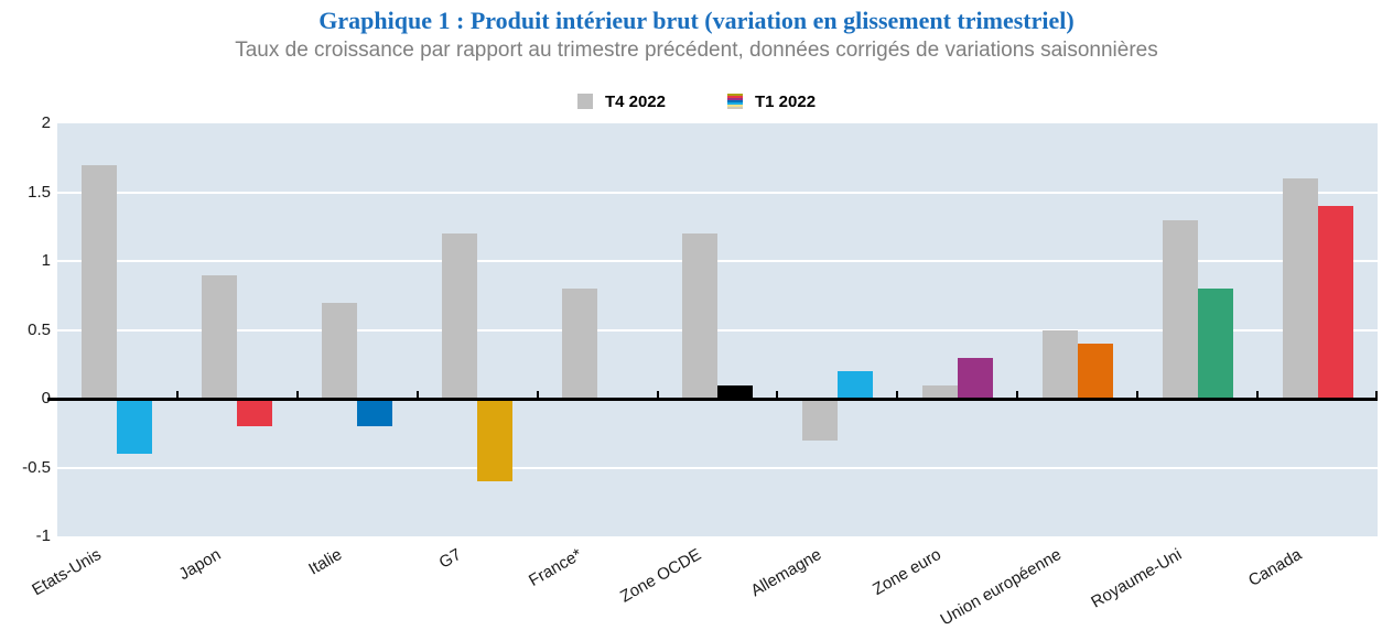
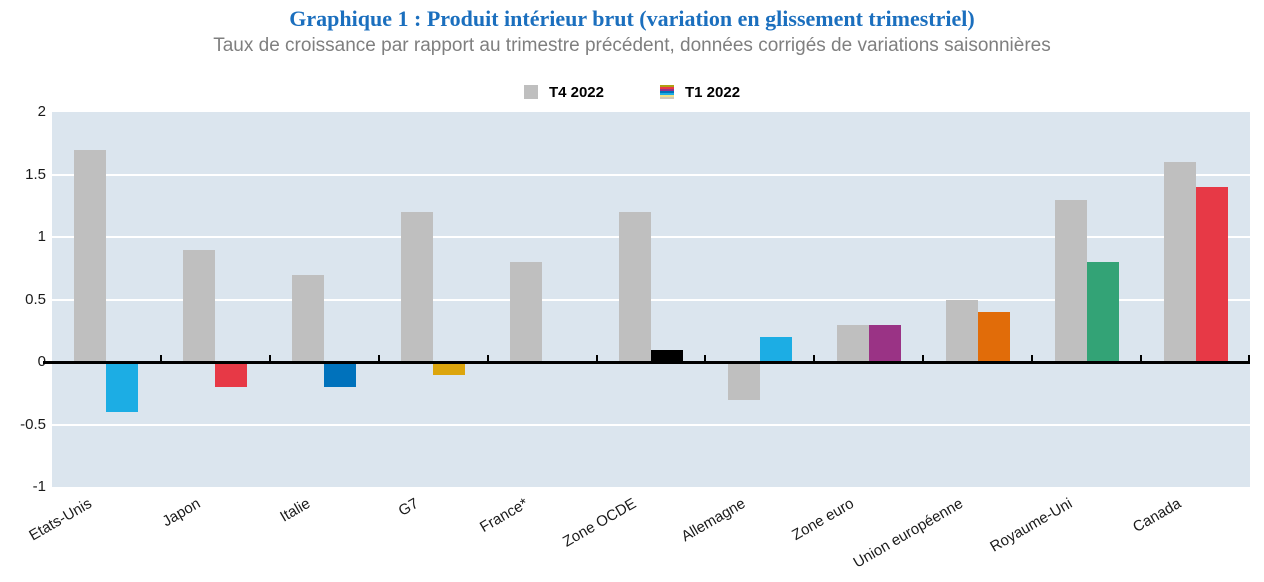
T1 2022/G7: -0.6 -> -0.1
T4 2022/Zone euro: 0.1 -> 0.3
